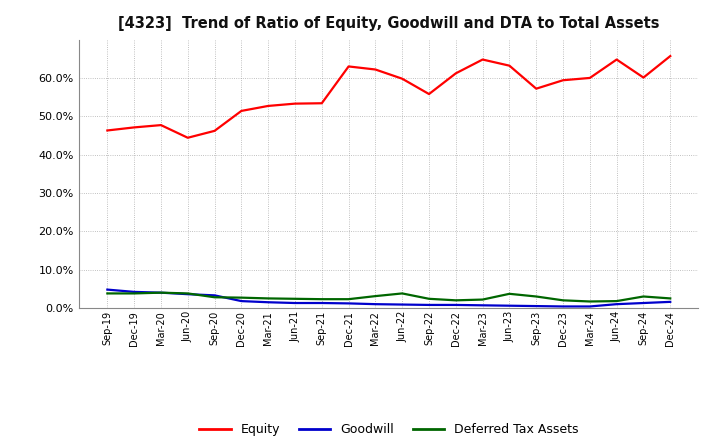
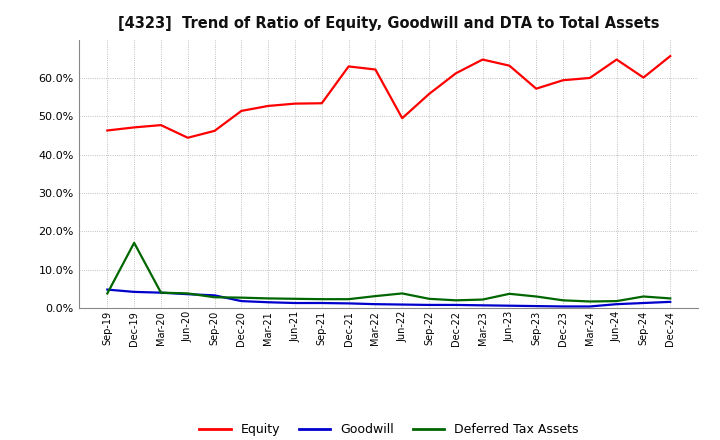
Deferred Tax Assets/Dec-19: 3.8% -> 17.0%
Equity/Jun-22: 59.8% -> 49.5%
